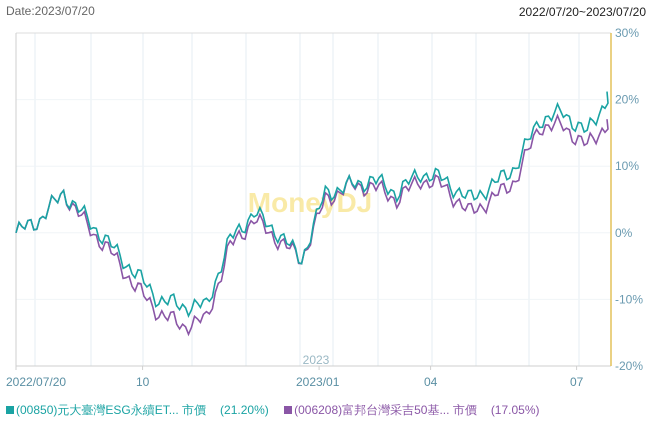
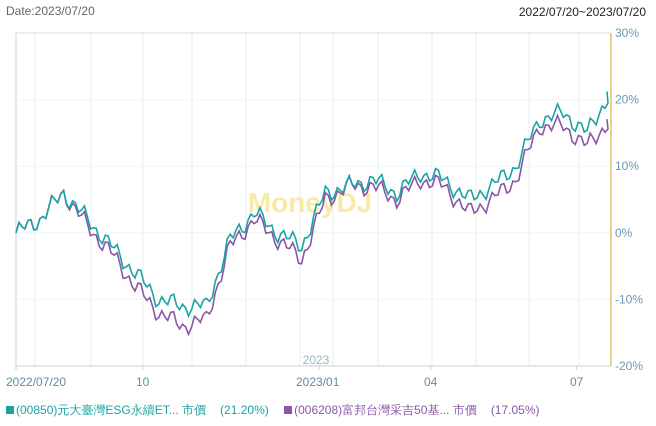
(00850)元大臺灣ESG永續ET... 市價/2023/01: -4% -> -2%
